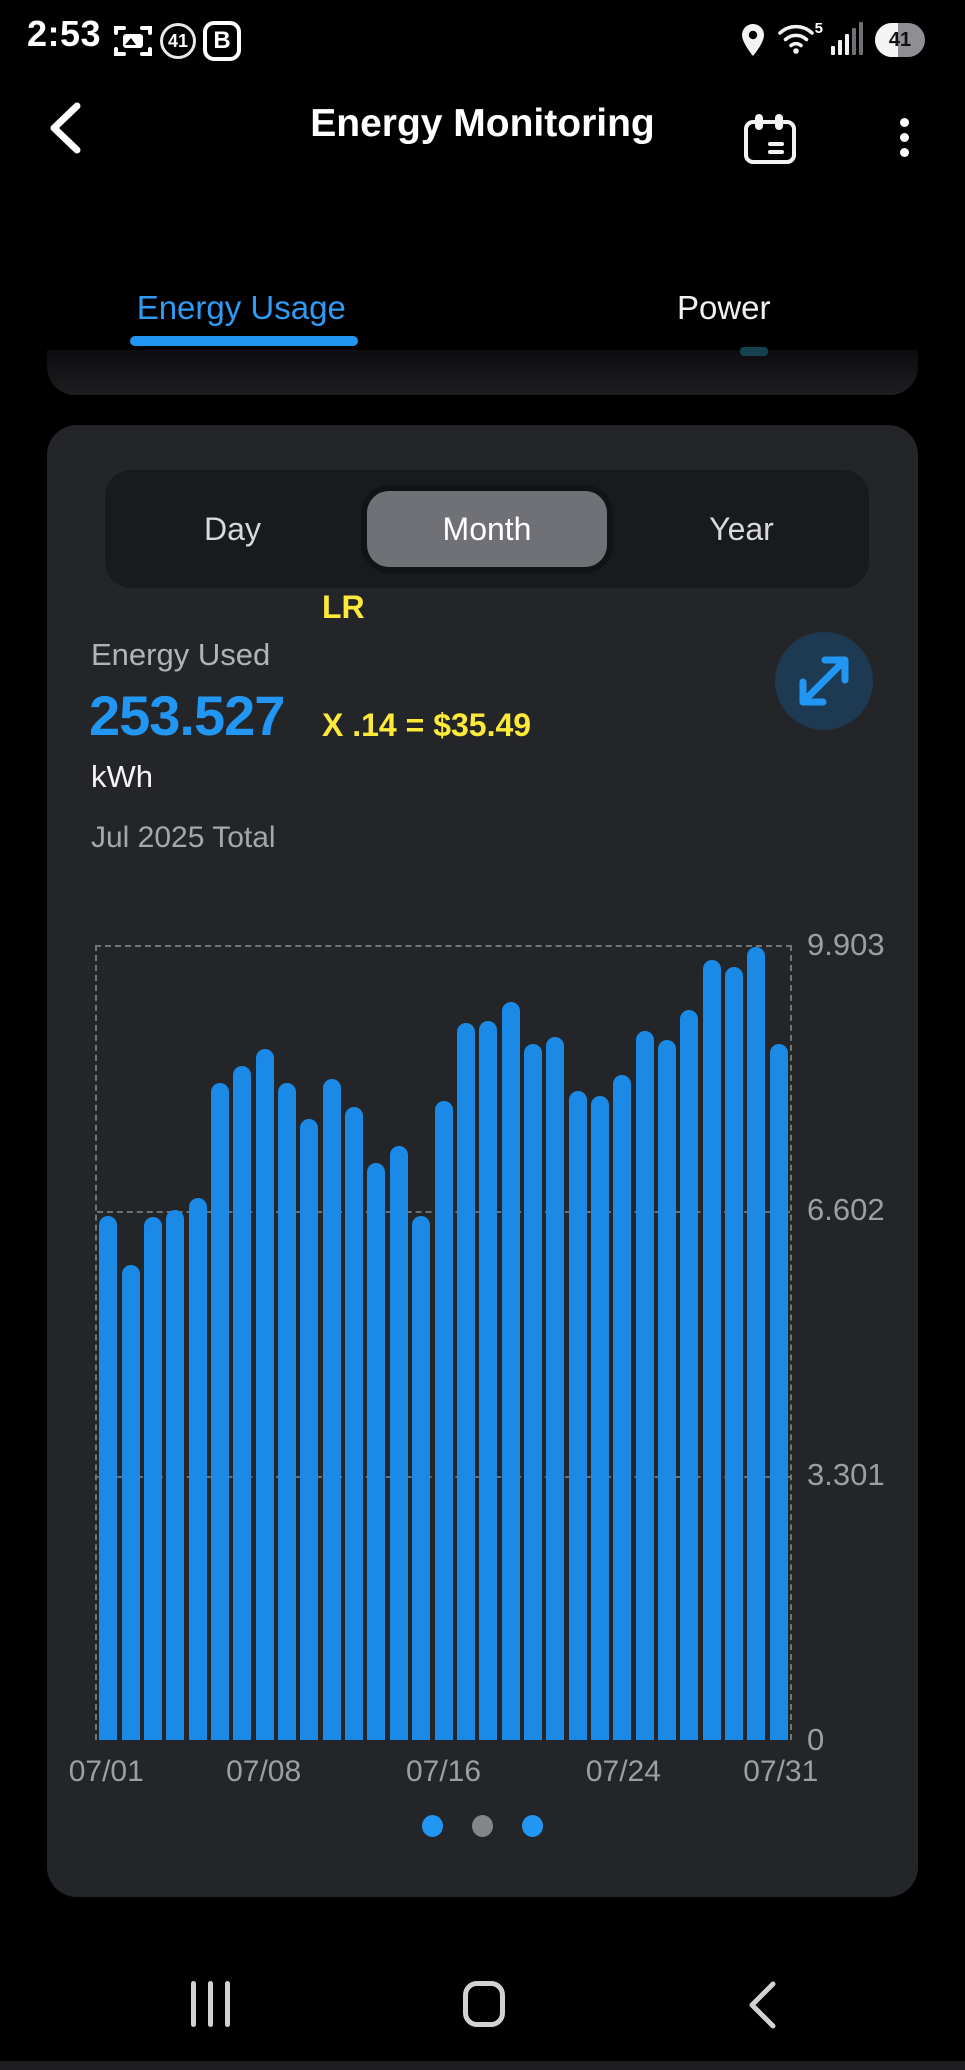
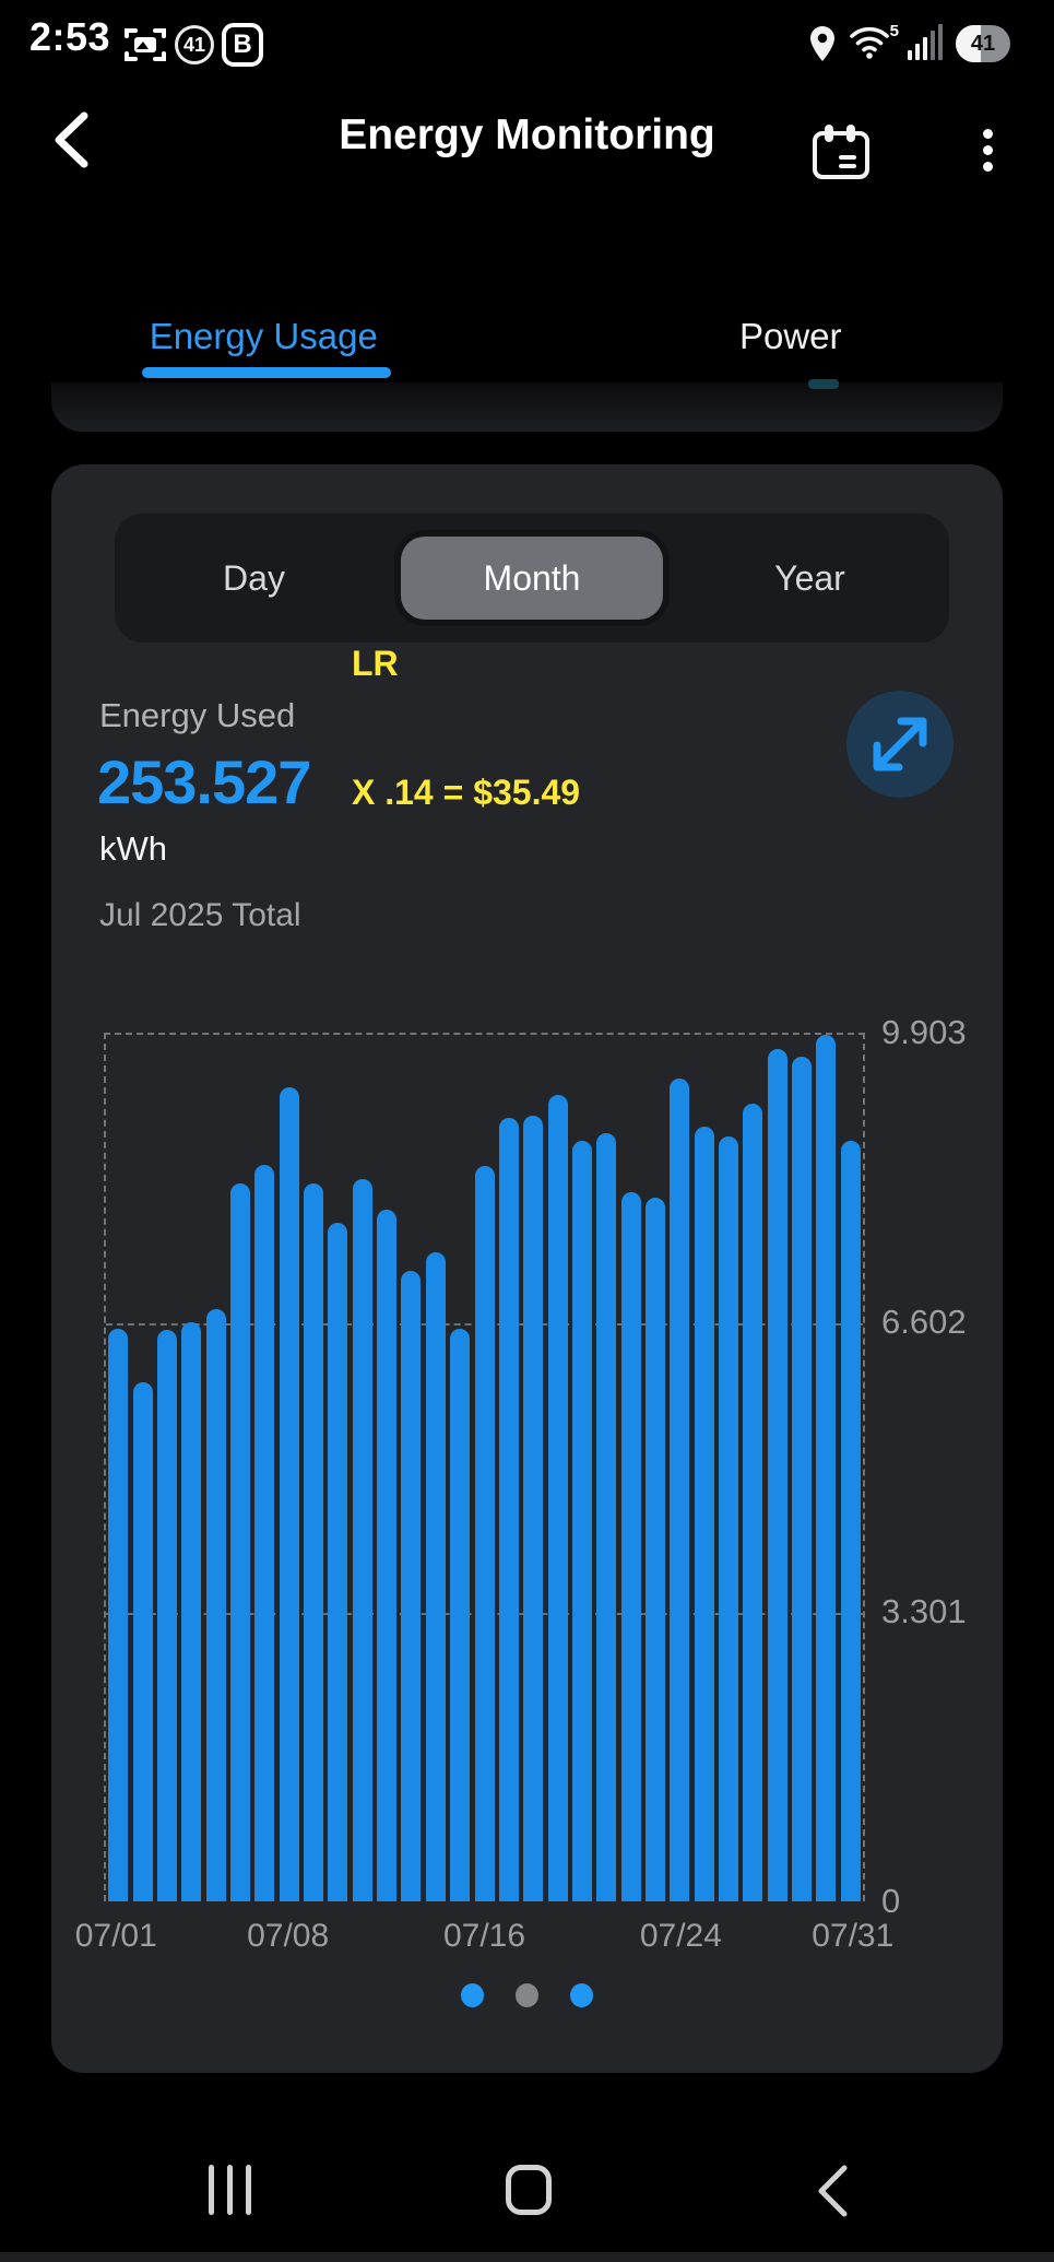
07/08: 8.6 -> 9.3
07/16: 8.0 -> 8.4
07/24: 8.3 -> 9.4
